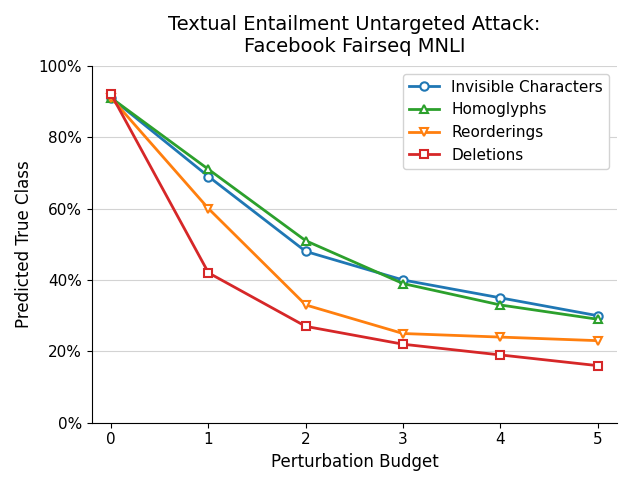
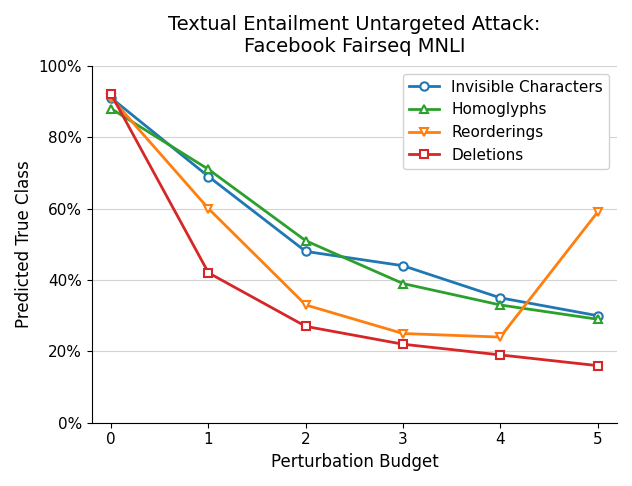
Homoglyphs/0: 91% -> 88%
Invisible Characters/3: 40% -> 44%
Reorderings/5: 23% -> 59%
